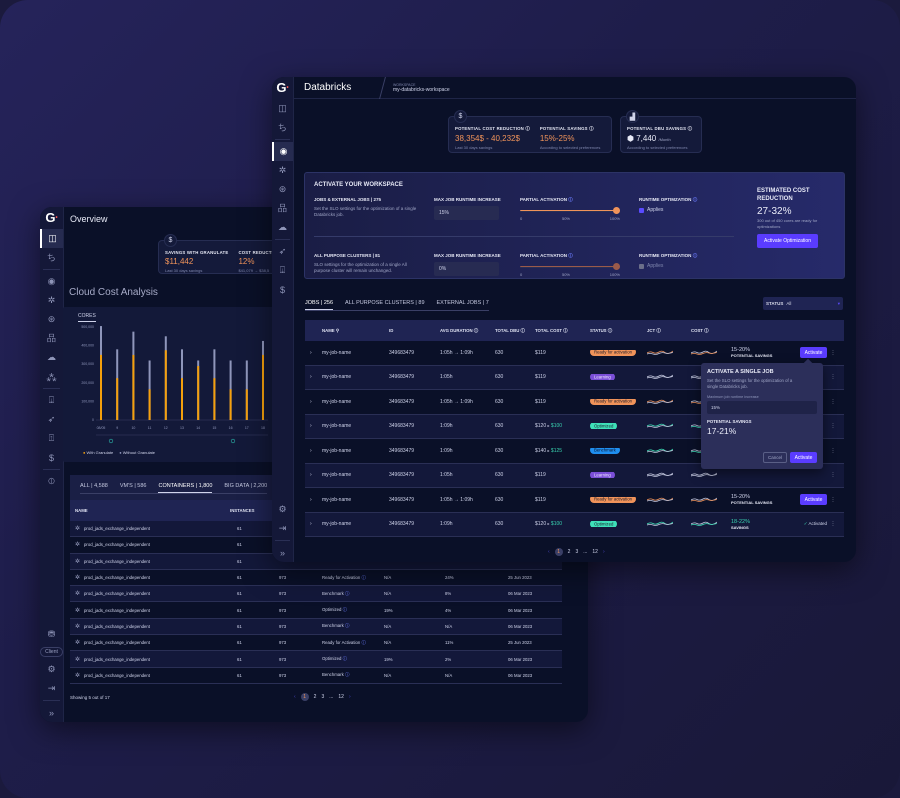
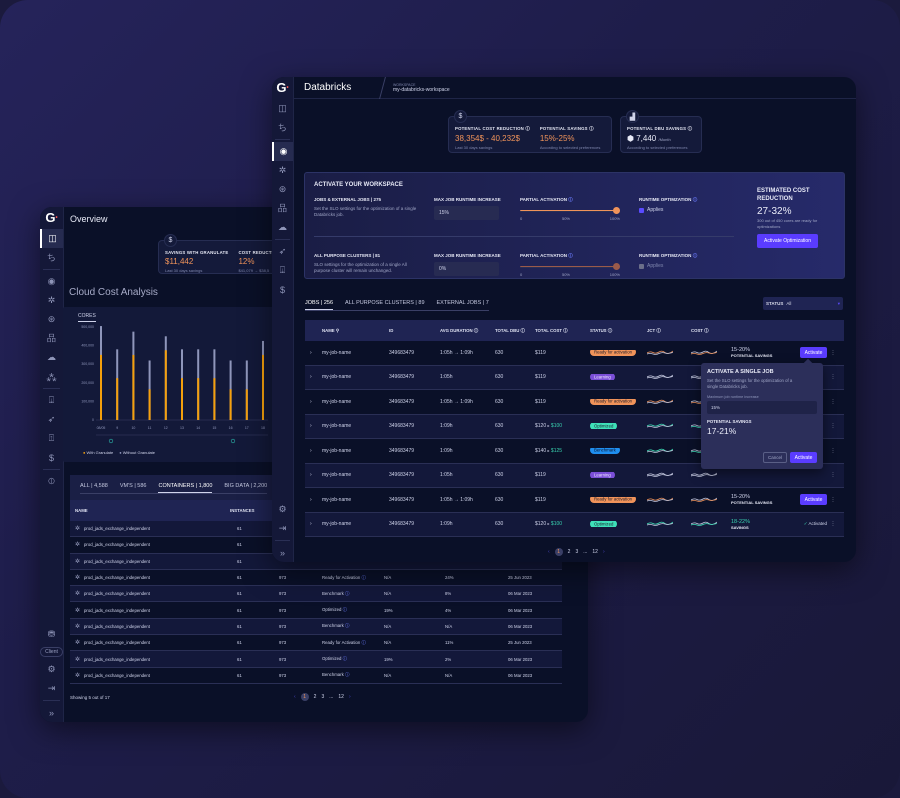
With Granulate/14: 290000 -> 220000
Without Granulate/14: 320000 -> 380000
